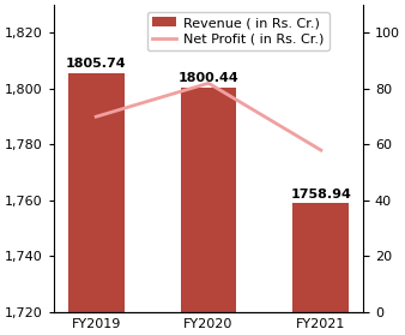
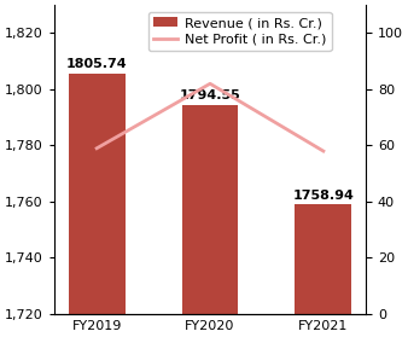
Net Profit ( in Rs. Cr.)/FY2019: 70 -> 59
Revenue ( in Rs. Cr.)/FY2020: 1800.44 -> 1794.55
